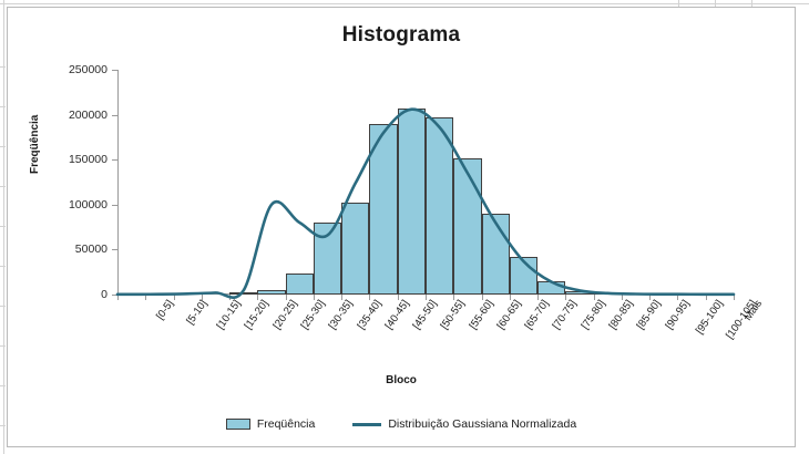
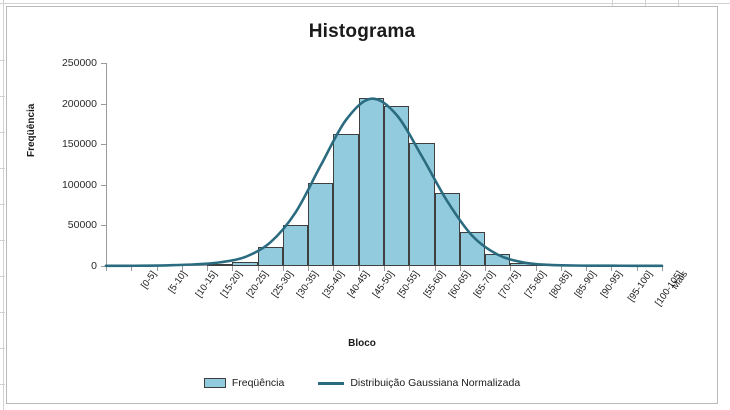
Distribuição Gaussiana Normalizada/[25-30]: 100000 -> 10000
Distribuição Gaussiana Normalizada/[30-35]: 80000 -> 30000
Freqüência/[35-40]: 80000 -> 50000
Freqüência/[45-50]: 190000 -> 160000
